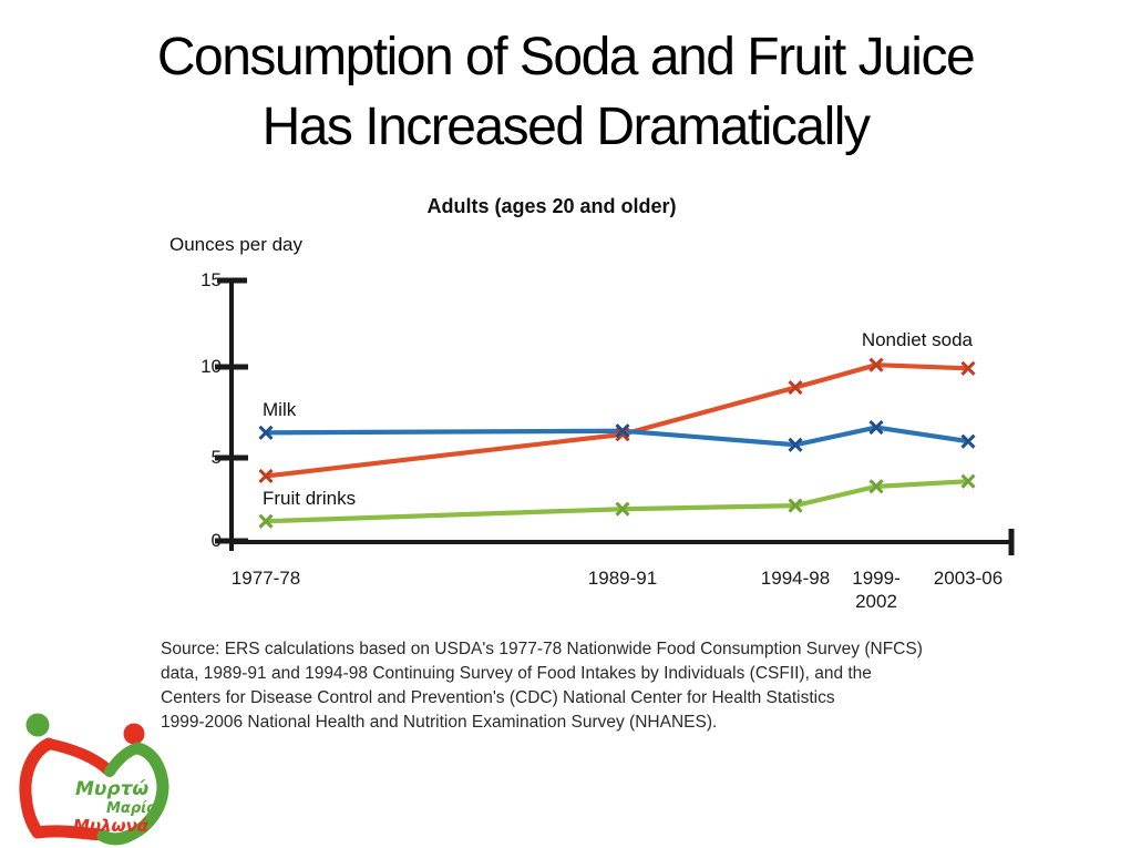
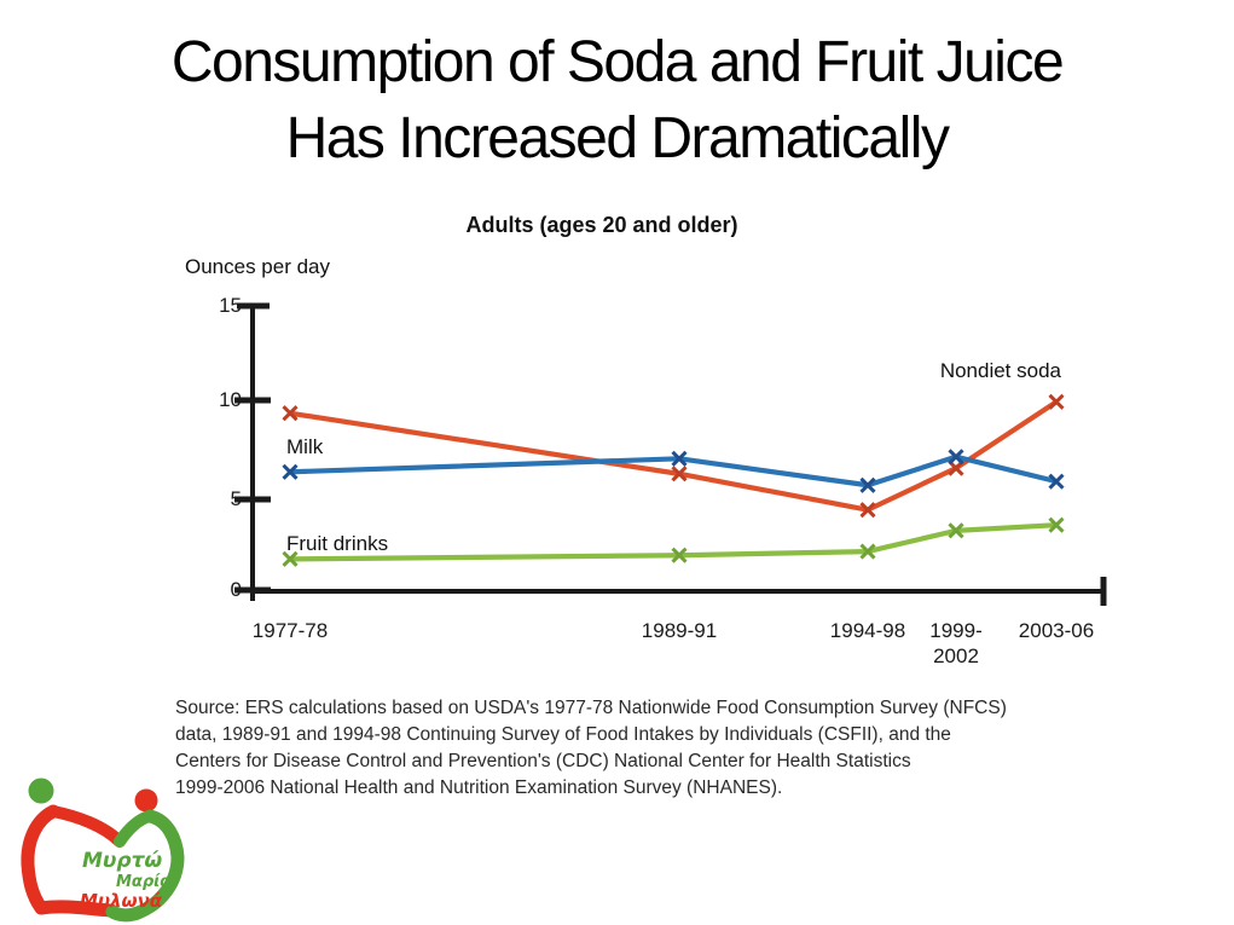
Nondiet soda/1977-78: 3.8 -> 9.4
Fruit drinks/1977-78: 1.2 -> 1.7
Milk/1989-91: 6.4 -> 7.0
Nondiet soda/1994-98: 8.9 -> 4.3
Nondiet soda/1999-2002: 10.2 -> 6.5
Milk/1999-2002: 6.6 -> 7.1
